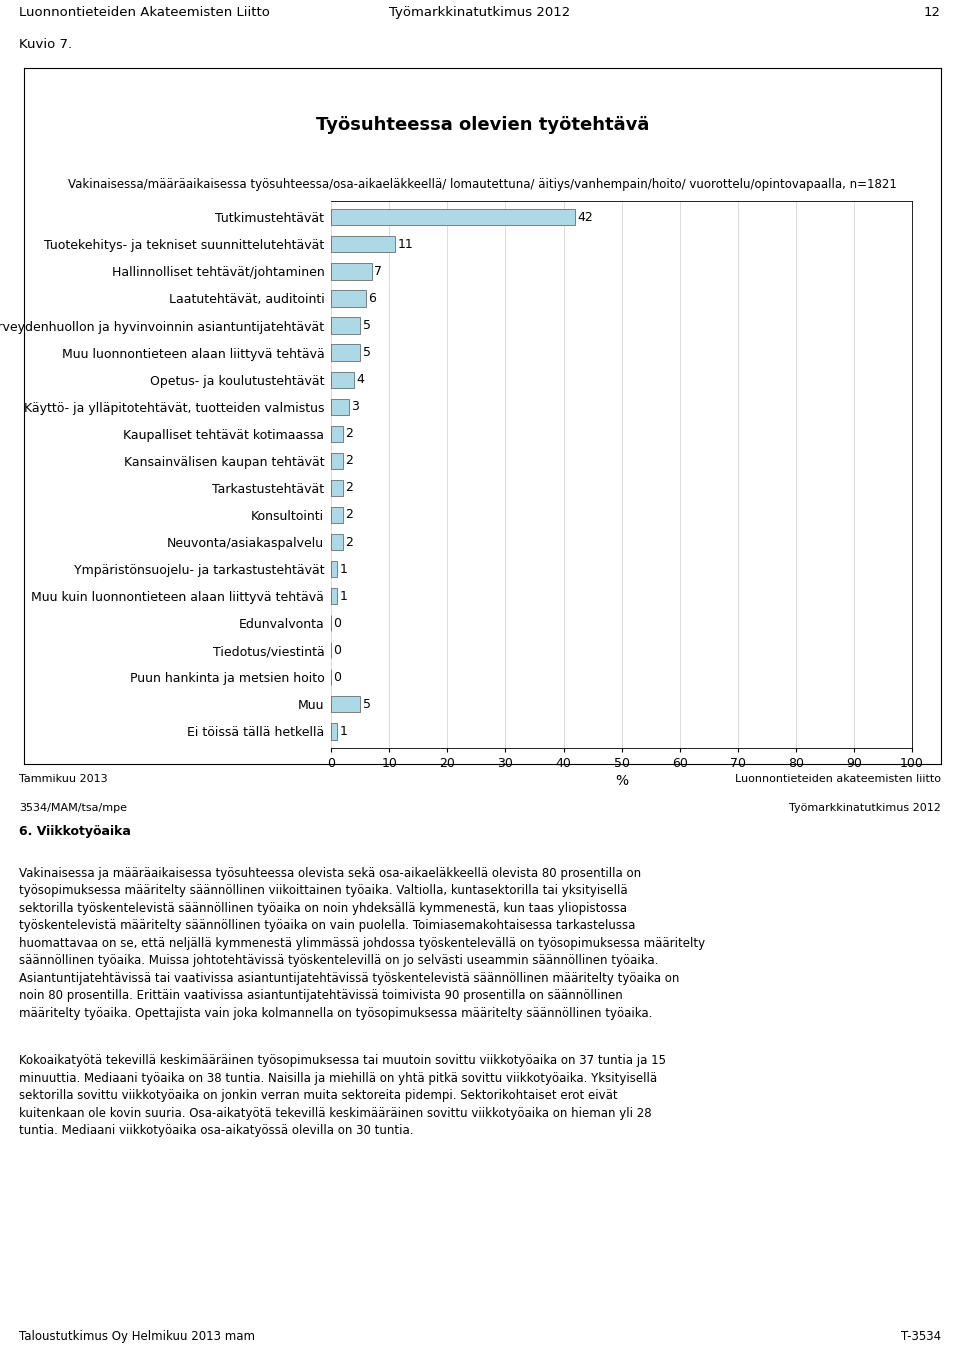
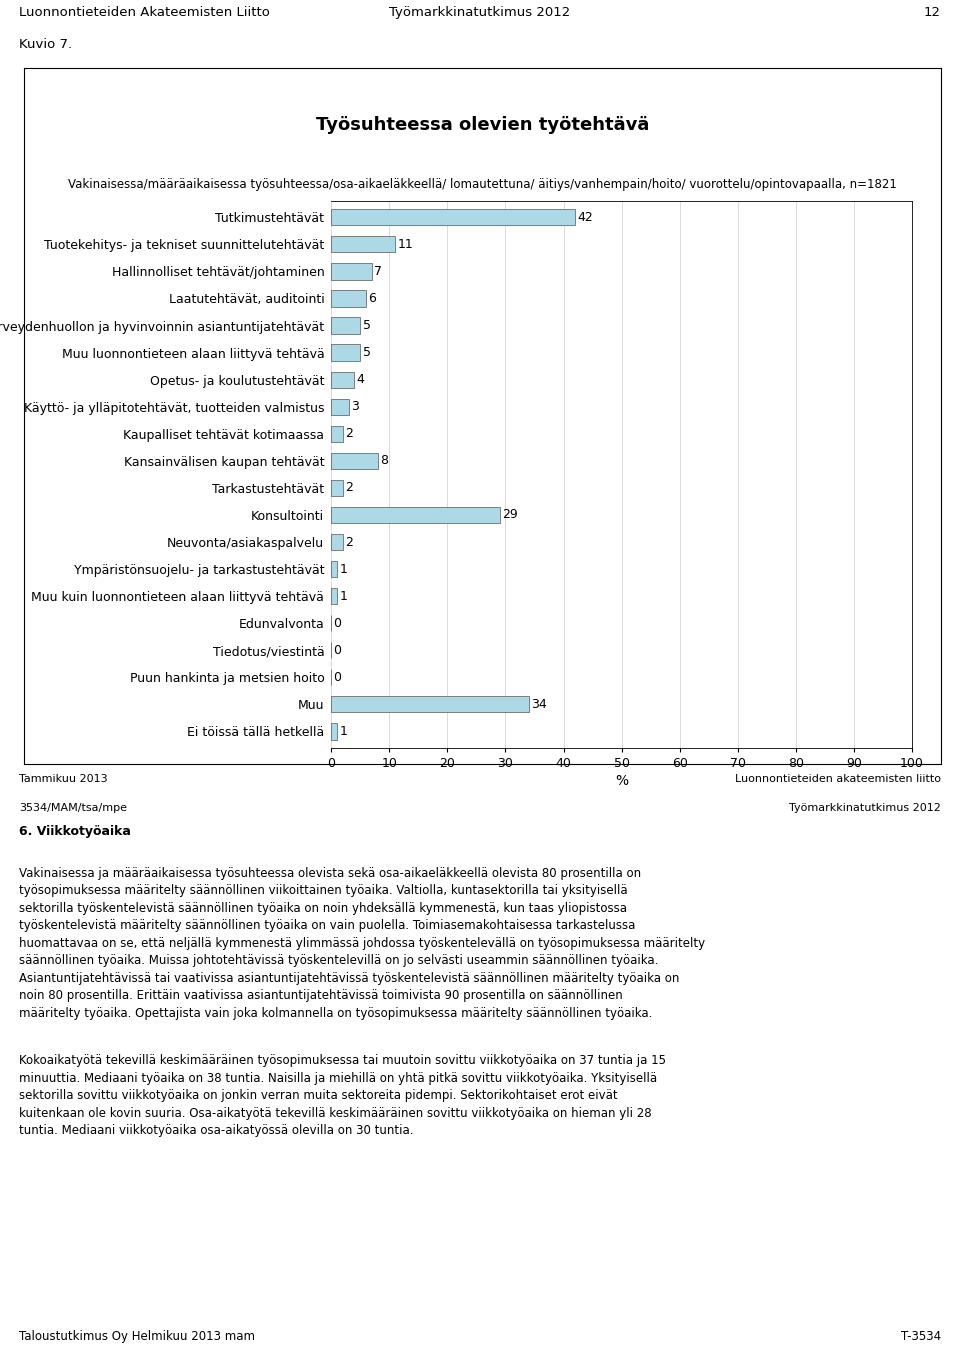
Kansainvälisen kaupan tehtävät: 2 -> 8
Konsultointi: 2 -> 29
Muu: 5 -> 34
